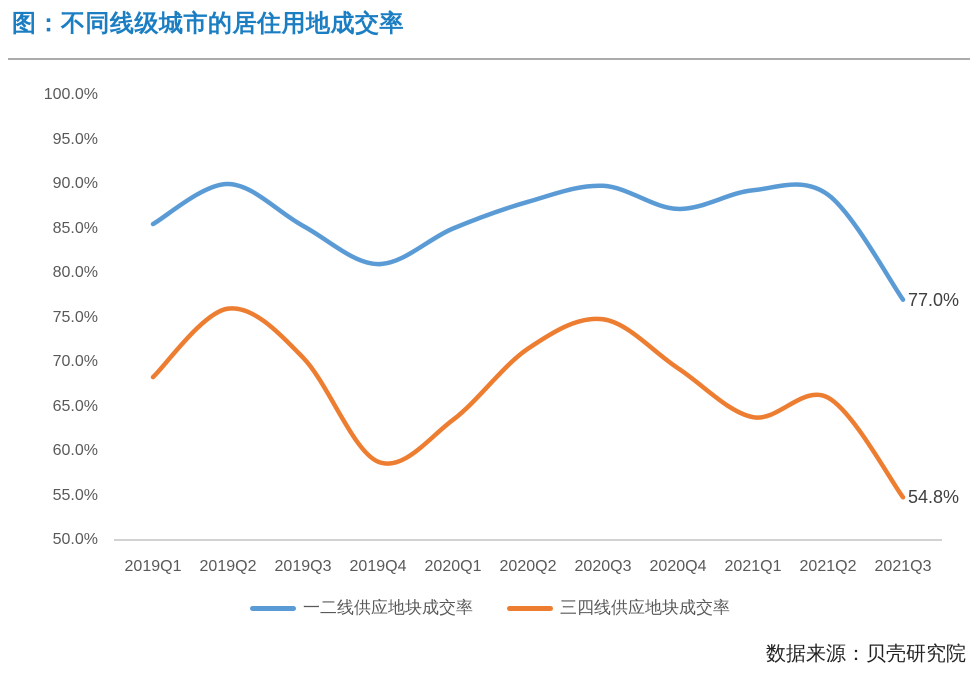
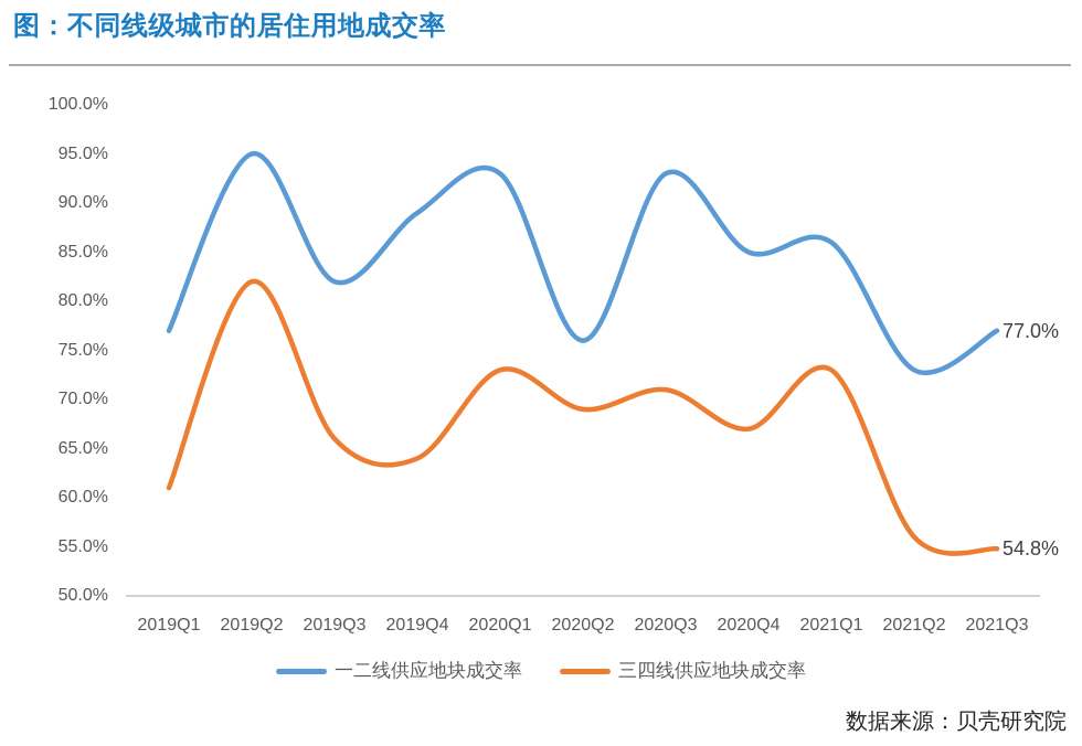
一二线供应地块成交率/2019Q1: 86% -> 77%
三四线供应地块成交率/2019Q1: 68% -> 61%
一二线供应地块成交率/2019Q2: 90% -> 95%
三四线供应地块成交率/2019Q2: 76% -> 82%
一二线供应地块成交率/2019Q3: 85% -> 82%
三四线供应地块成交率/2019Q3: 70% -> 66%
一二线供应地块成交率/2019Q4: 81% -> 89%
三四线供应地块成交率/2019Q4: 59% -> 64%
一二线供应地块成交率/2020Q1: 85% -> 93%
三四线供应地块成交率/2020Q1: 64% -> 73%
一二线供应地块成交率/2020Q2: 88% -> 76%
三四线供应地块成交率/2020Q2: 72% -> 69%
一二线供应地块成交率/2020Q3: 90% -> 93%
三四线供应地块成交率/2020Q3: 75% -> 71%
一二线供应地块成交率/2020Q4: 87% -> 85%
三四线供应地块成交率/2020Q4: 69% -> 67%
一二线供应地块成交率/2021Q1: 89% -> 86%
三四线供应地块成交率/2021Q1: 64% -> 73%
一二线供应地块成交率/2021Q2: 89% -> 73%
三四线供应地块成交率/2021Q2: 66% -> 56%
